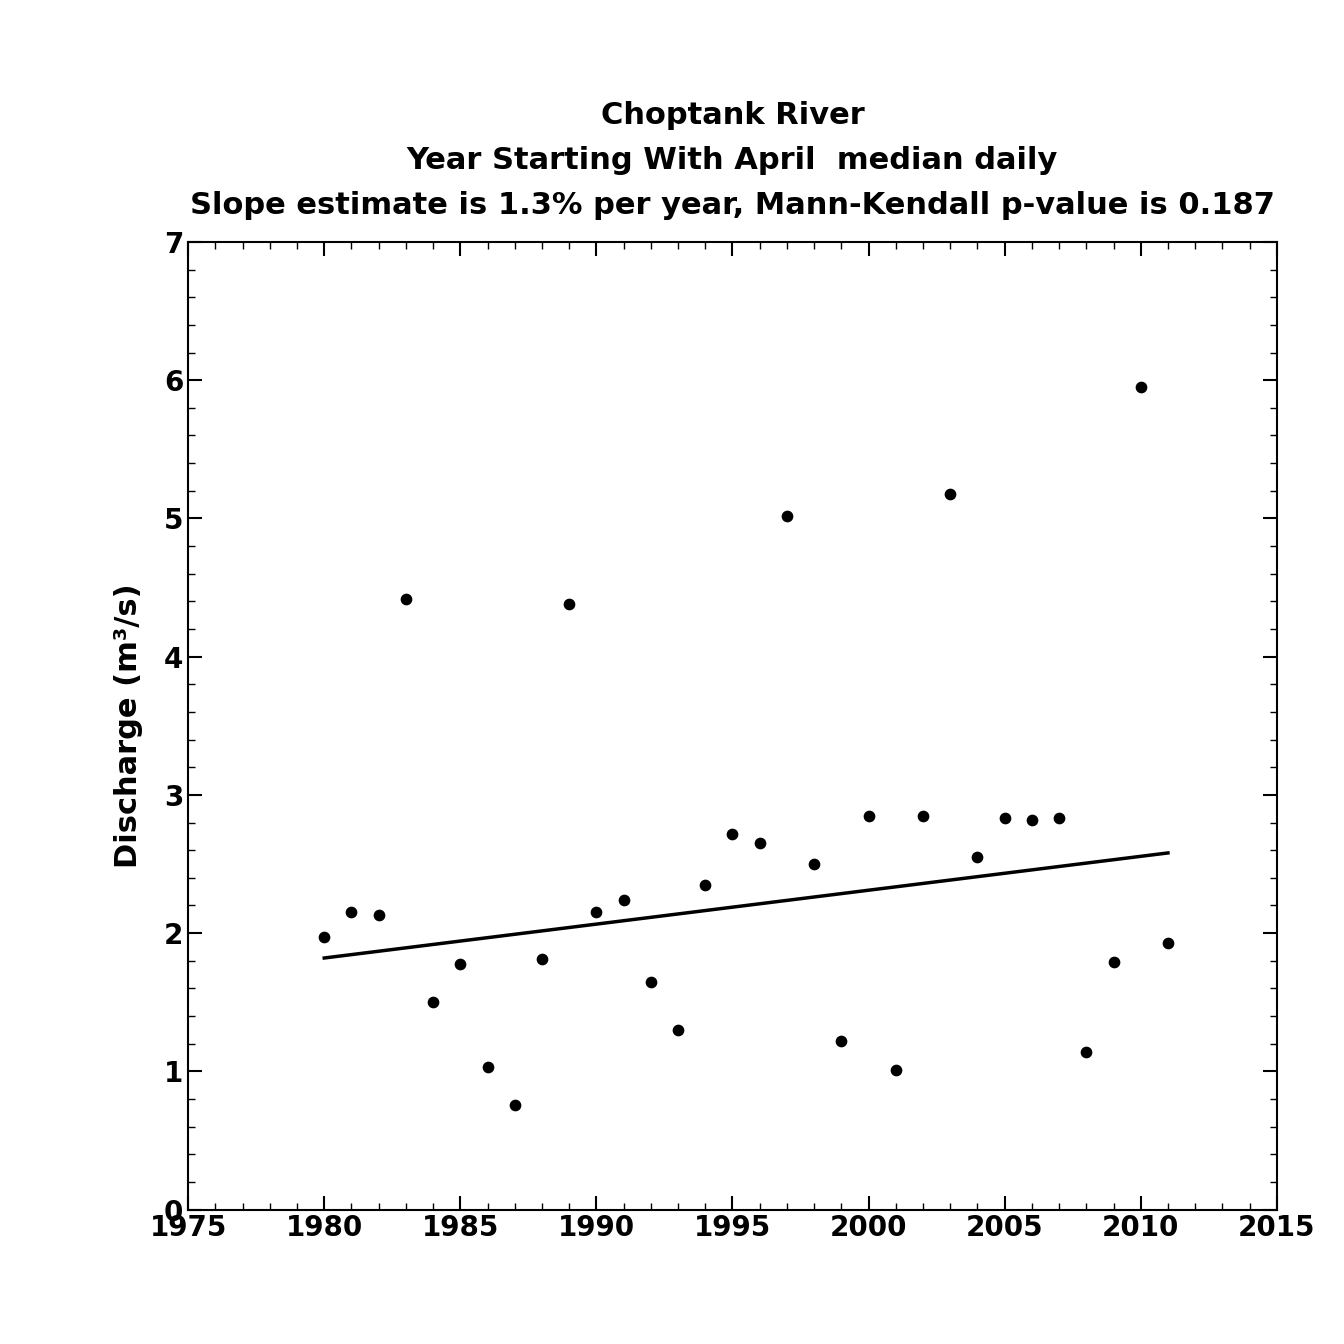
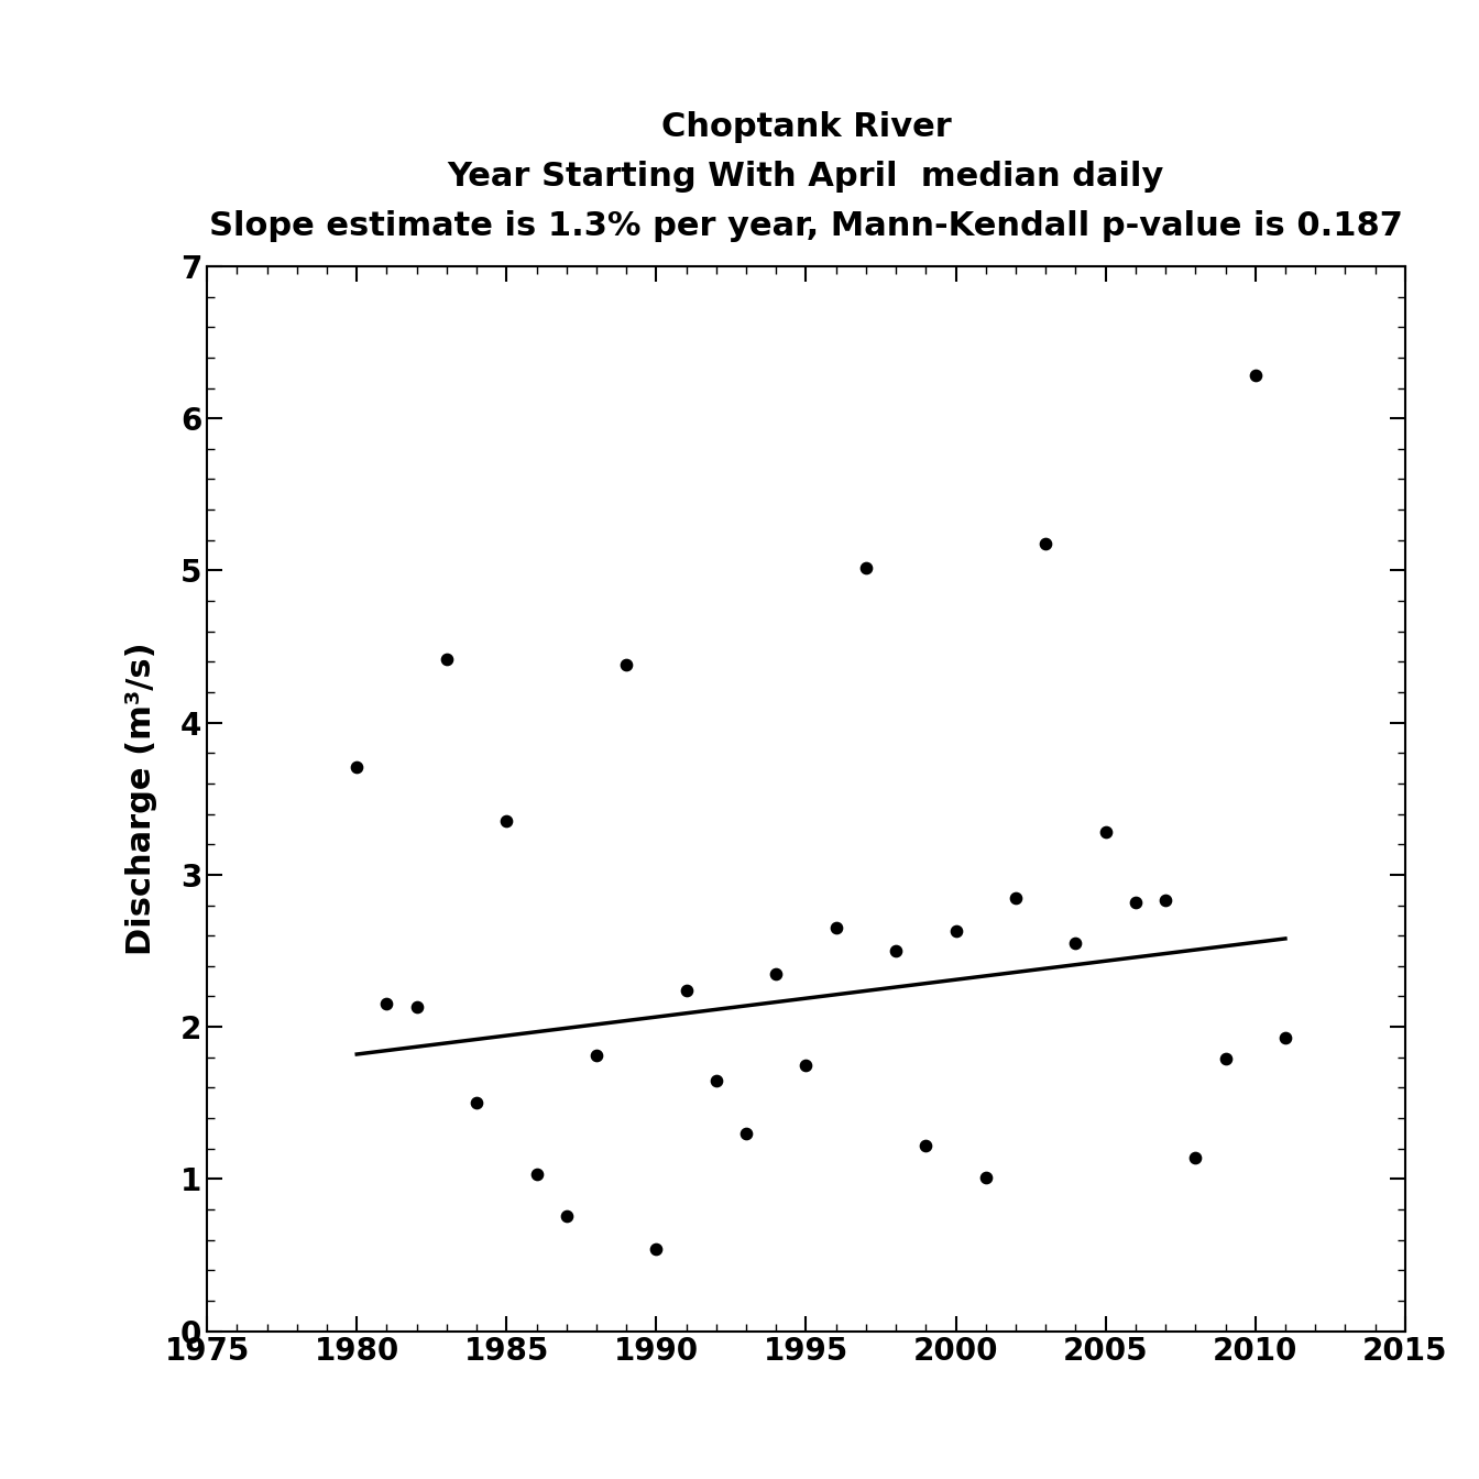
1980: 1.97 -> 3.71
1985: 1.78 -> 3.35
1990: 2.15 -> 0.54
1995: 2.72 -> 1.75
2000: 2.85 -> 2.63
2005: 2.83 -> 3.28
2010: 5.95 -> 6.28
